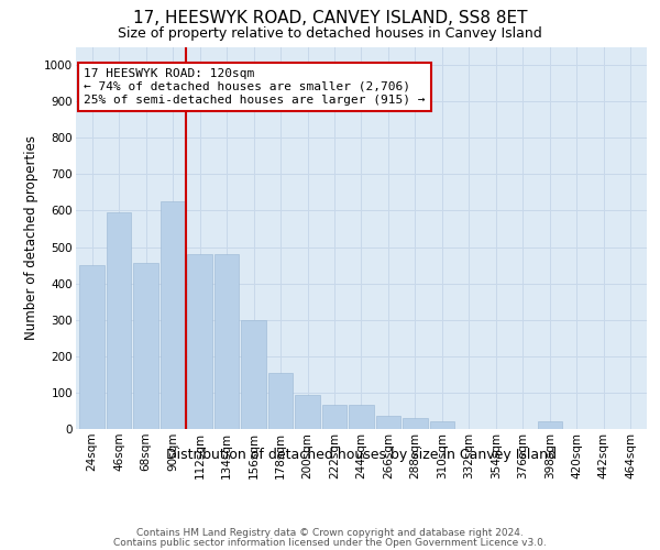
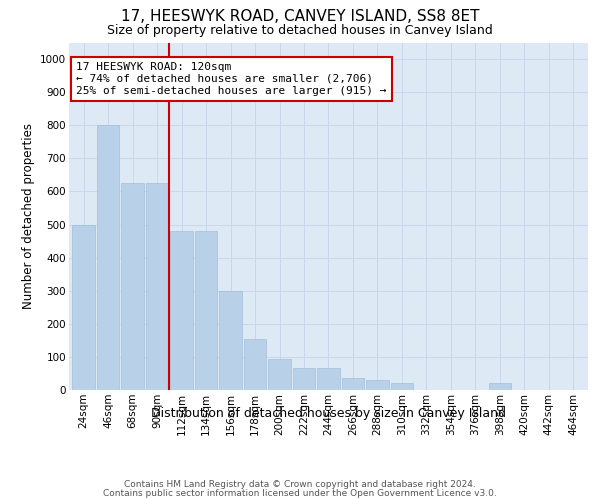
24sqm: 450 -> 500
46sqm: 595 -> 800
68sqm: 455 -> 625
